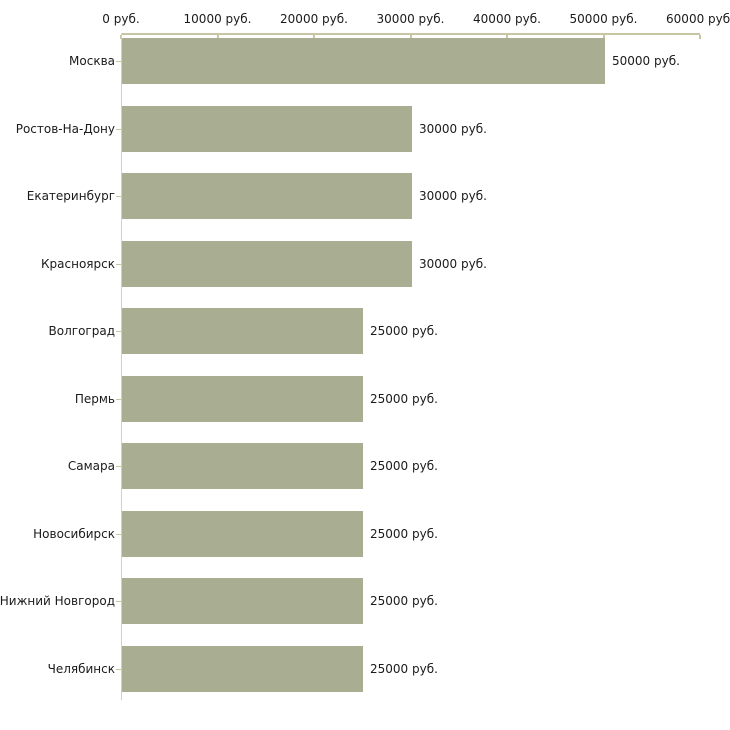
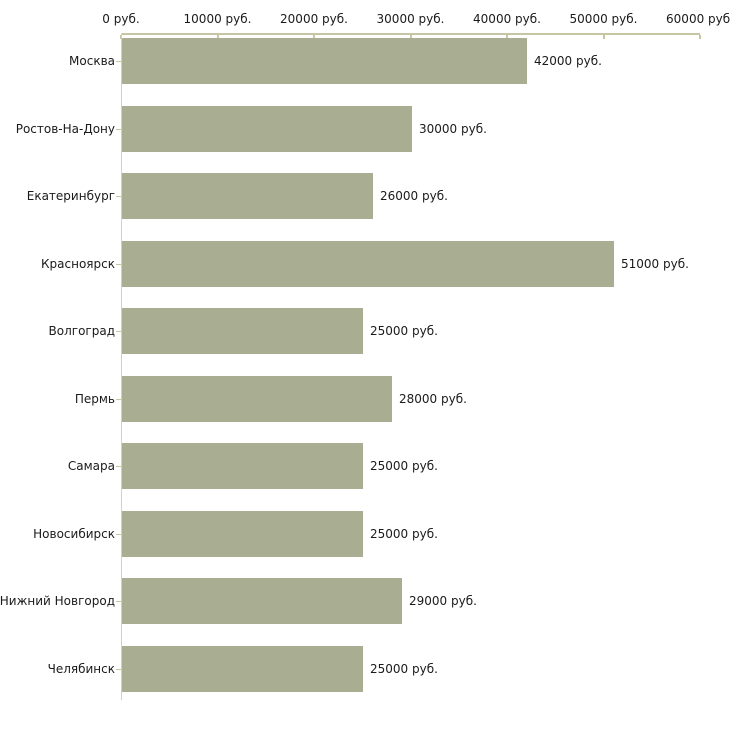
Москва: 50000 -> 42000
Екатеринбург: 30000 -> 26000
Красноярск: 30000 -> 51000
Пермь: 25000 -> 28000
Нижний Новгород: 25000 -> 29000
